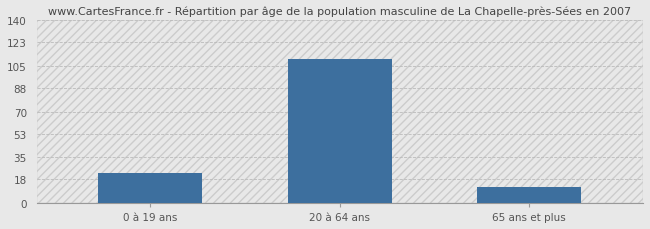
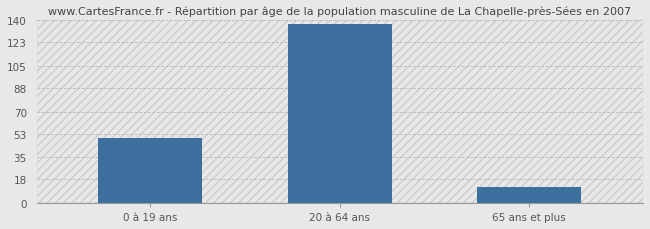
0 à 19 ans: 23 -> 50
20 à 64 ans: 110 -> 137
